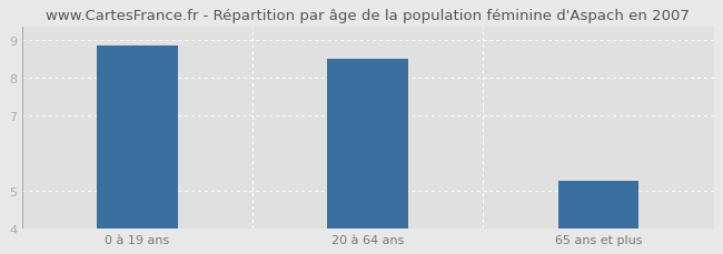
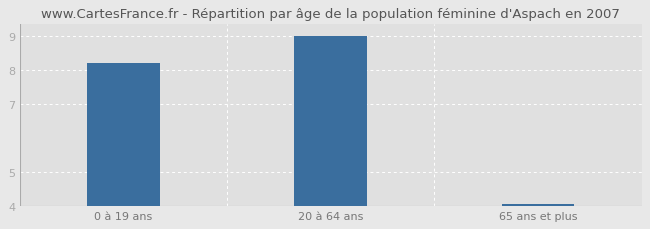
0 à 19 ans: 8.85 -> 8.20
20 à 64 ans: 8.50 -> 9.00
65 ans et plus: 5.25 -> 4.05
